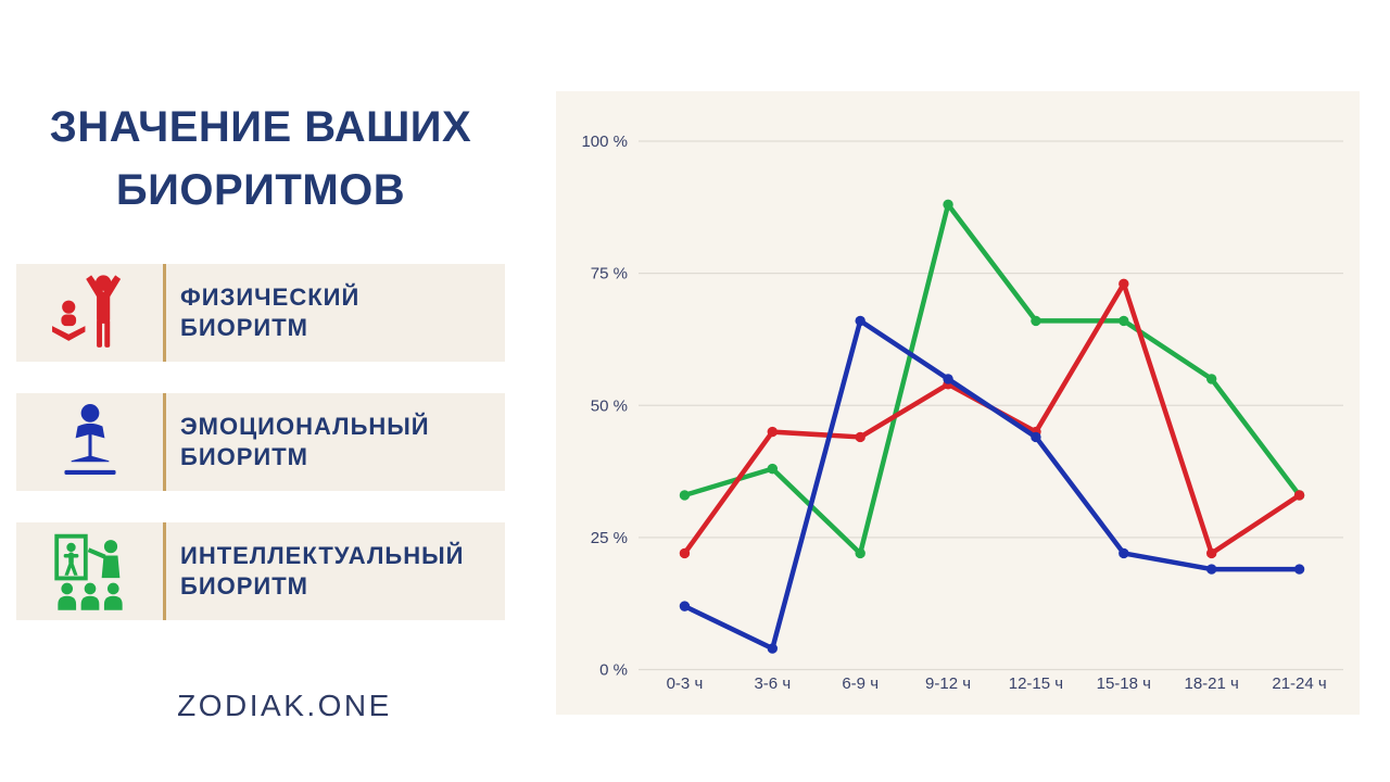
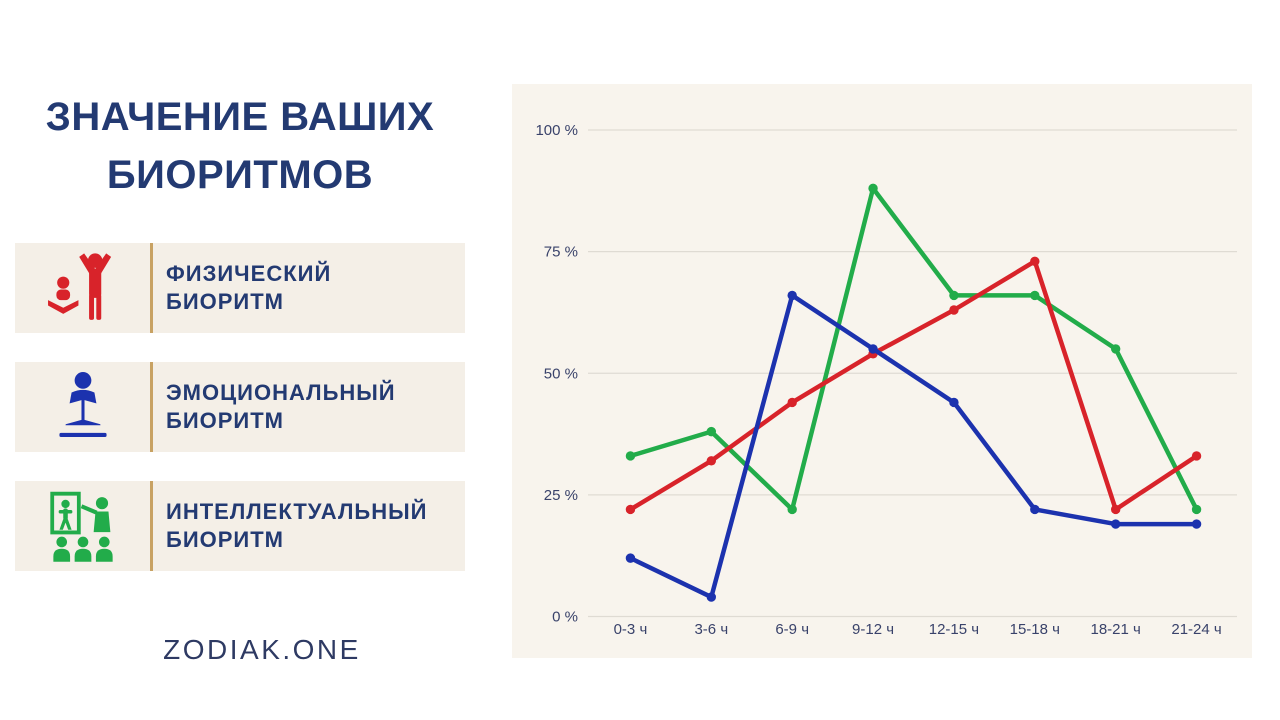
ФИЗИЧЕСКИЙ БИОРИТМ/3-6 ч: 45% -> 32%
ФИЗИЧЕСКИЙ БИОРИТМ/12-15 ч: 45% -> 63%
ИНТЕЛЛЕКТУАЛЬНЫЙ БИОРИТМ/21-24 ч: 33% -> 22%
